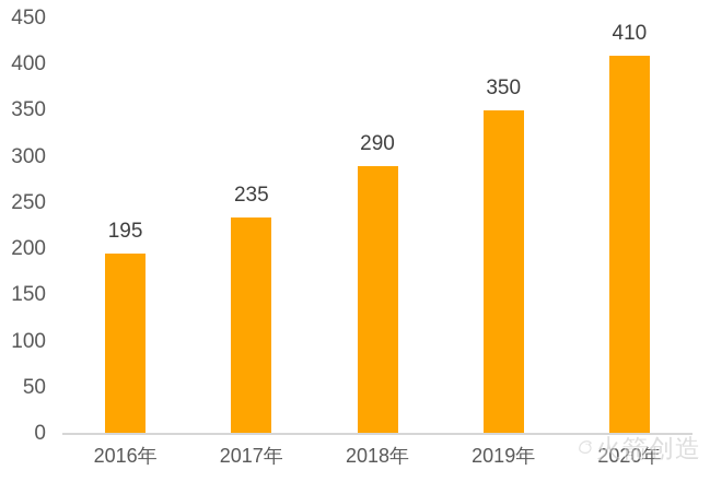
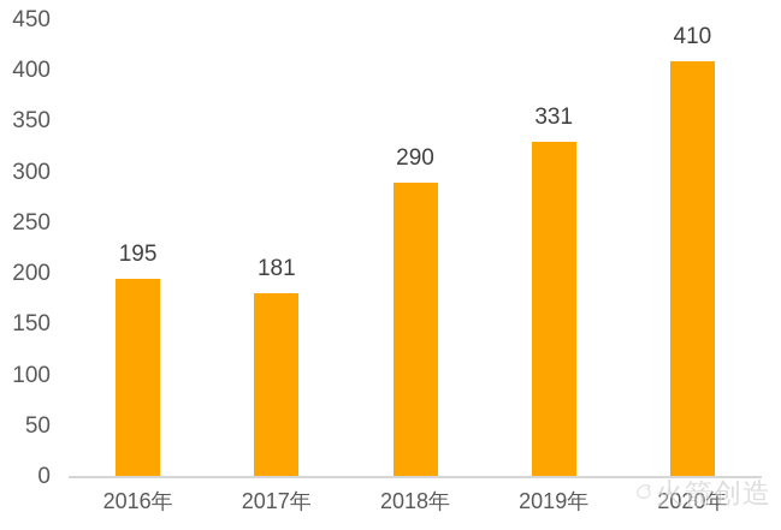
2017年: 235 -> 181
2019年: 350 -> 331
